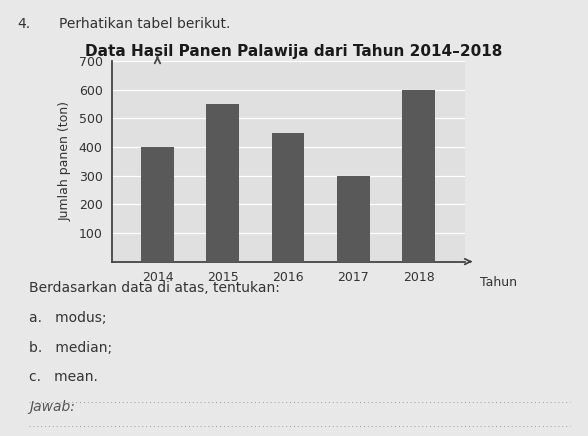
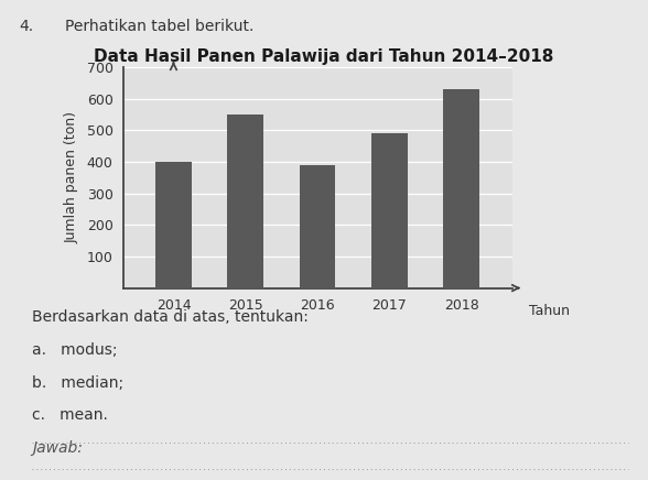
2016: 450 -> 390
2017: 300 -> 490
2018: 600 -> 630
